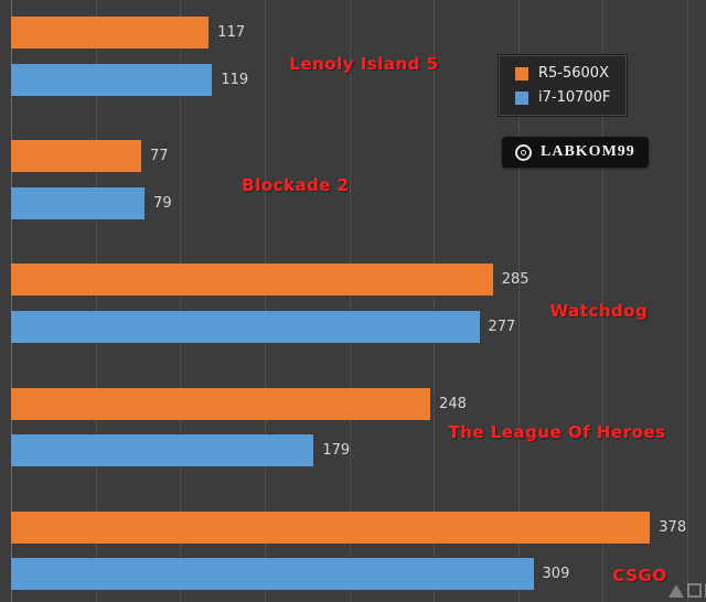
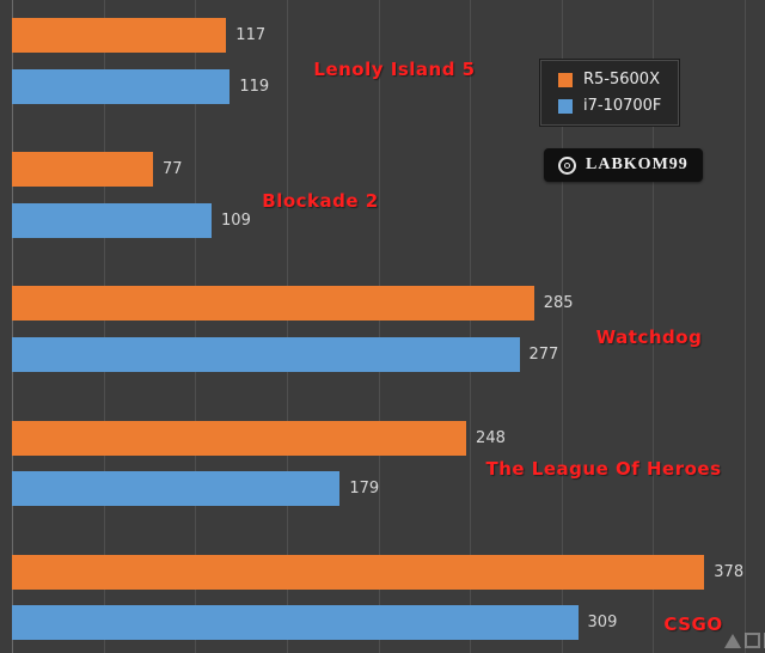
i7-10700F/Blockade 2: 79 -> 109
